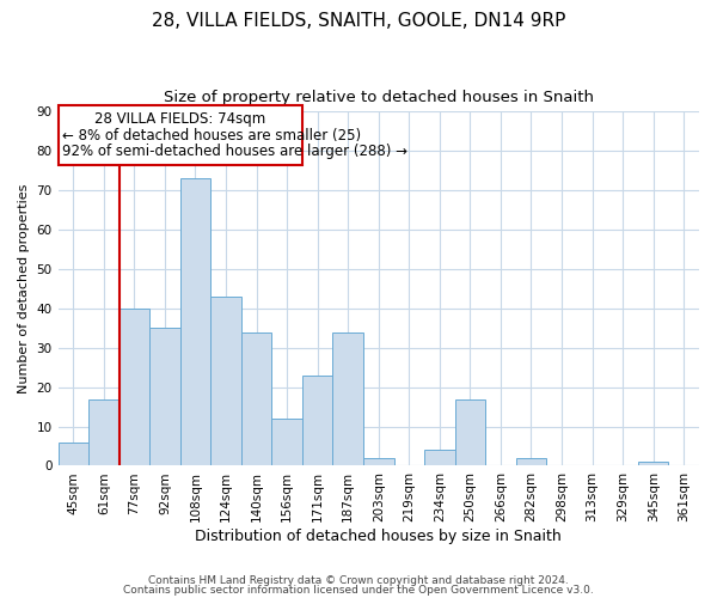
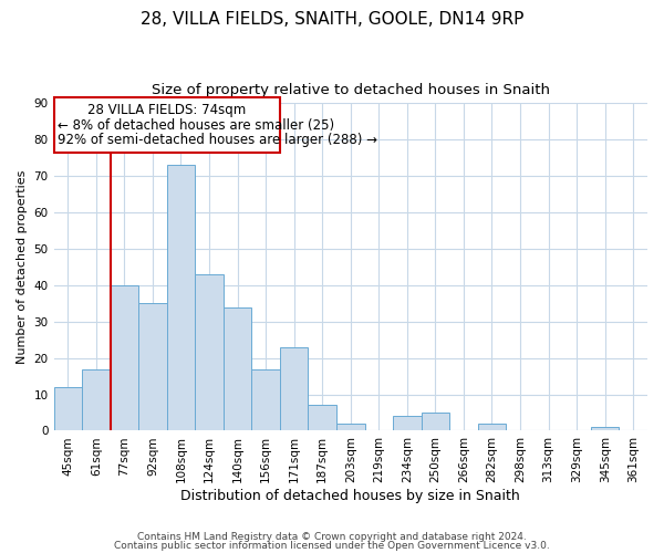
45sqm: 6 -> 12
156sqm: 12 -> 17
187sqm: 34 -> 7
250sqm: 17 -> 5
